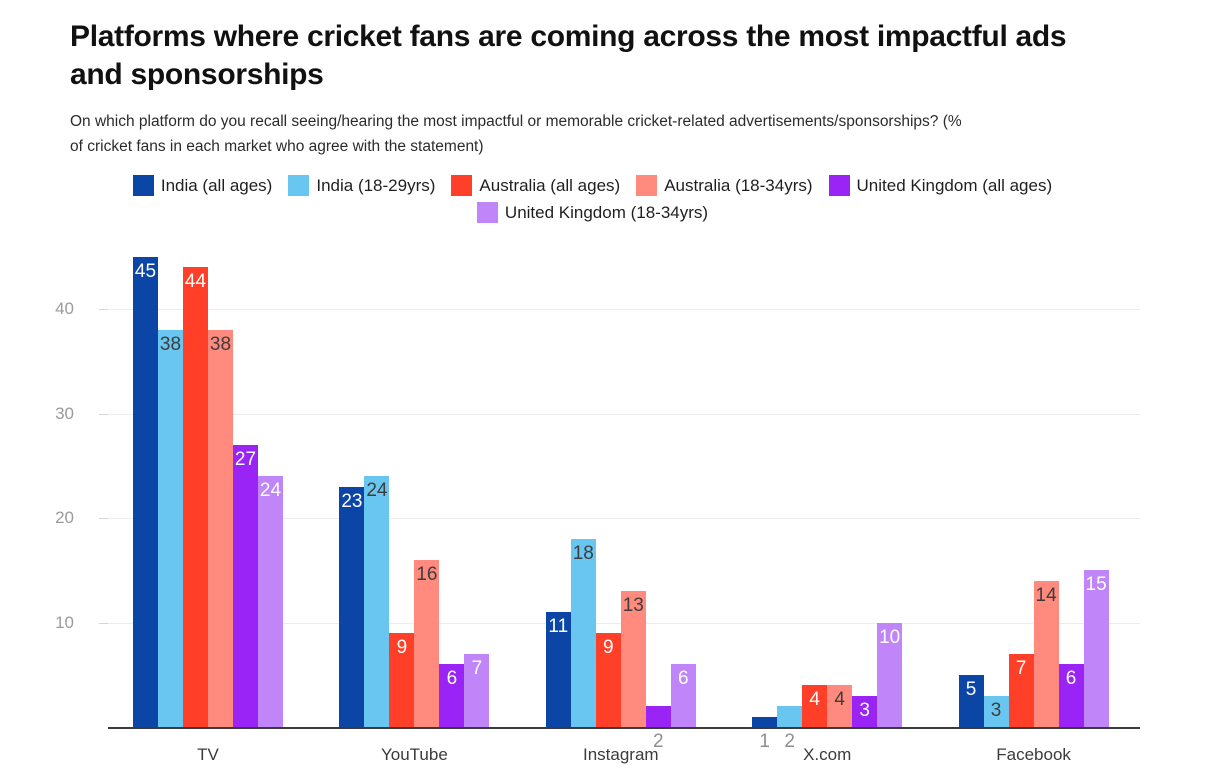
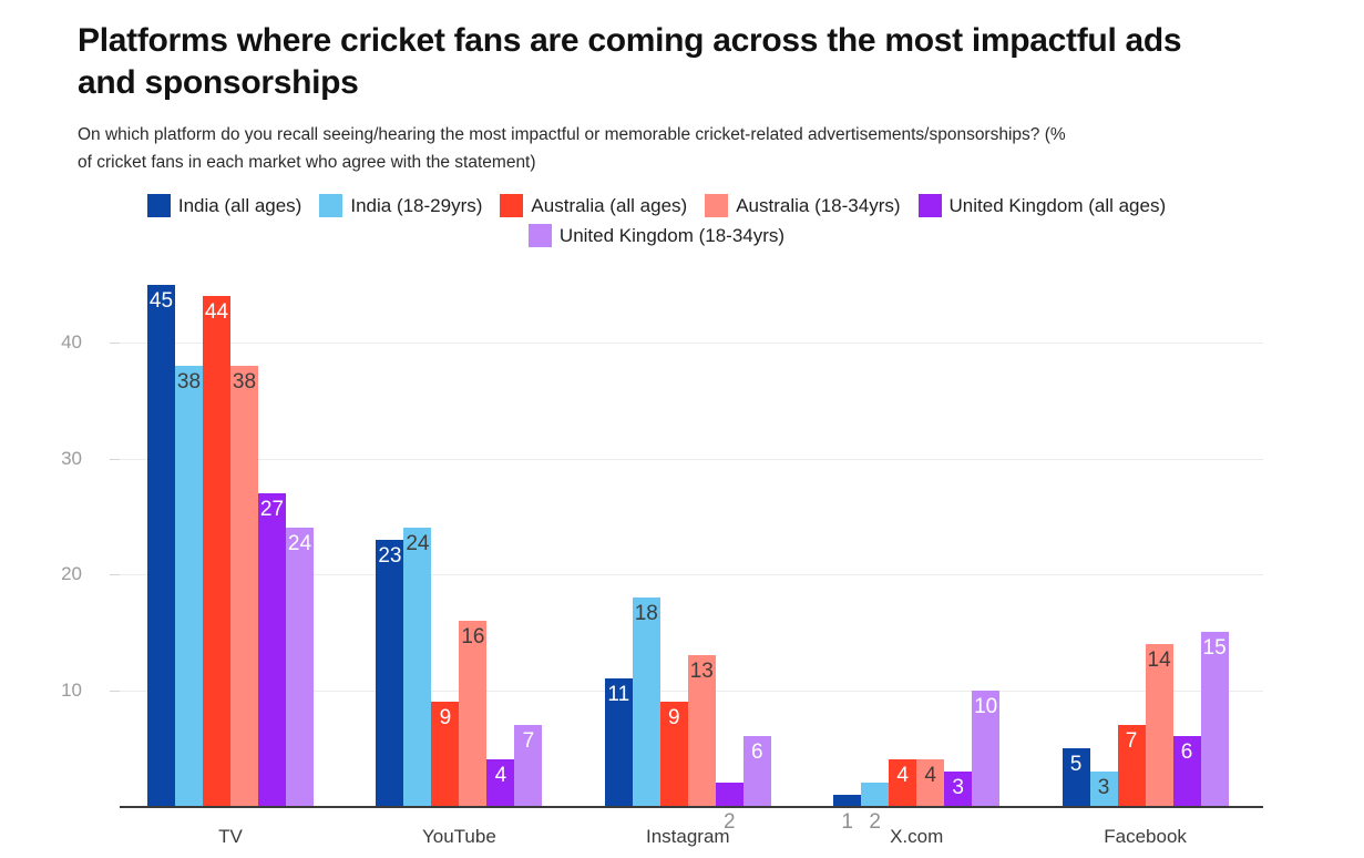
United Kingdom (all ages)/YouTube: 6 -> 4
